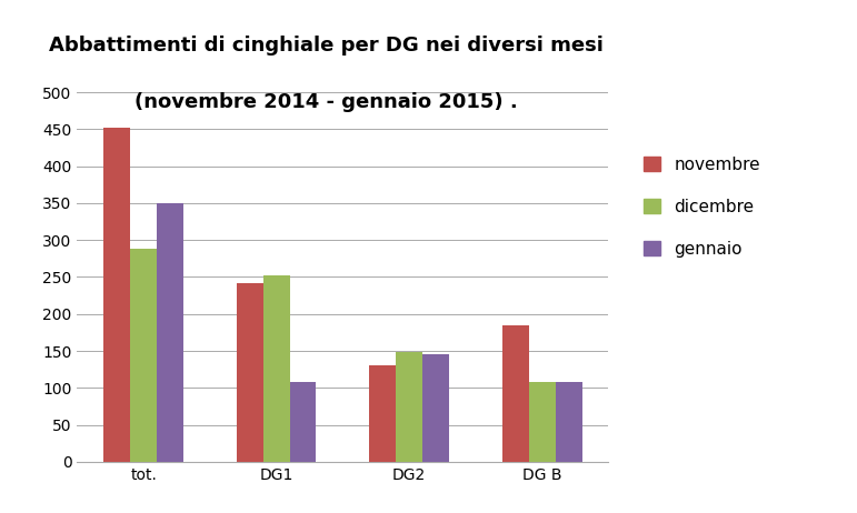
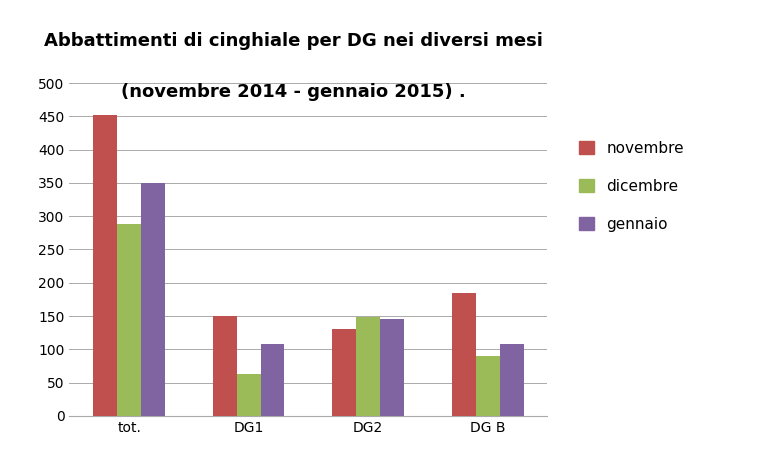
novembre/DG1: 242 -> 150
dicembre/DG1: 252 -> 63
dicembre/DG B: 108 -> 90
